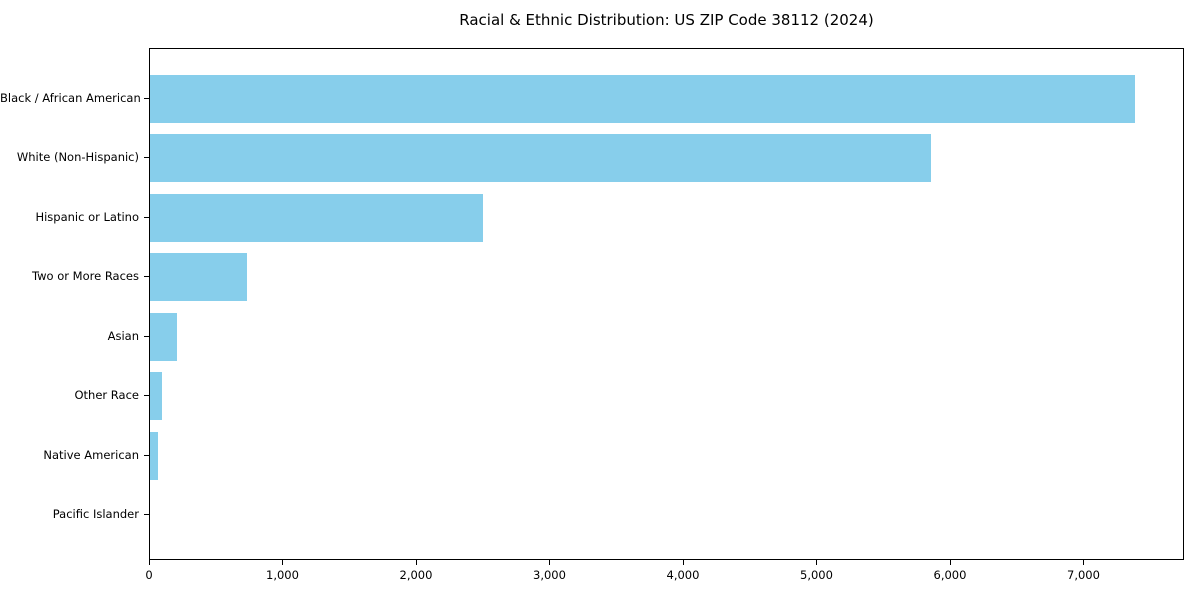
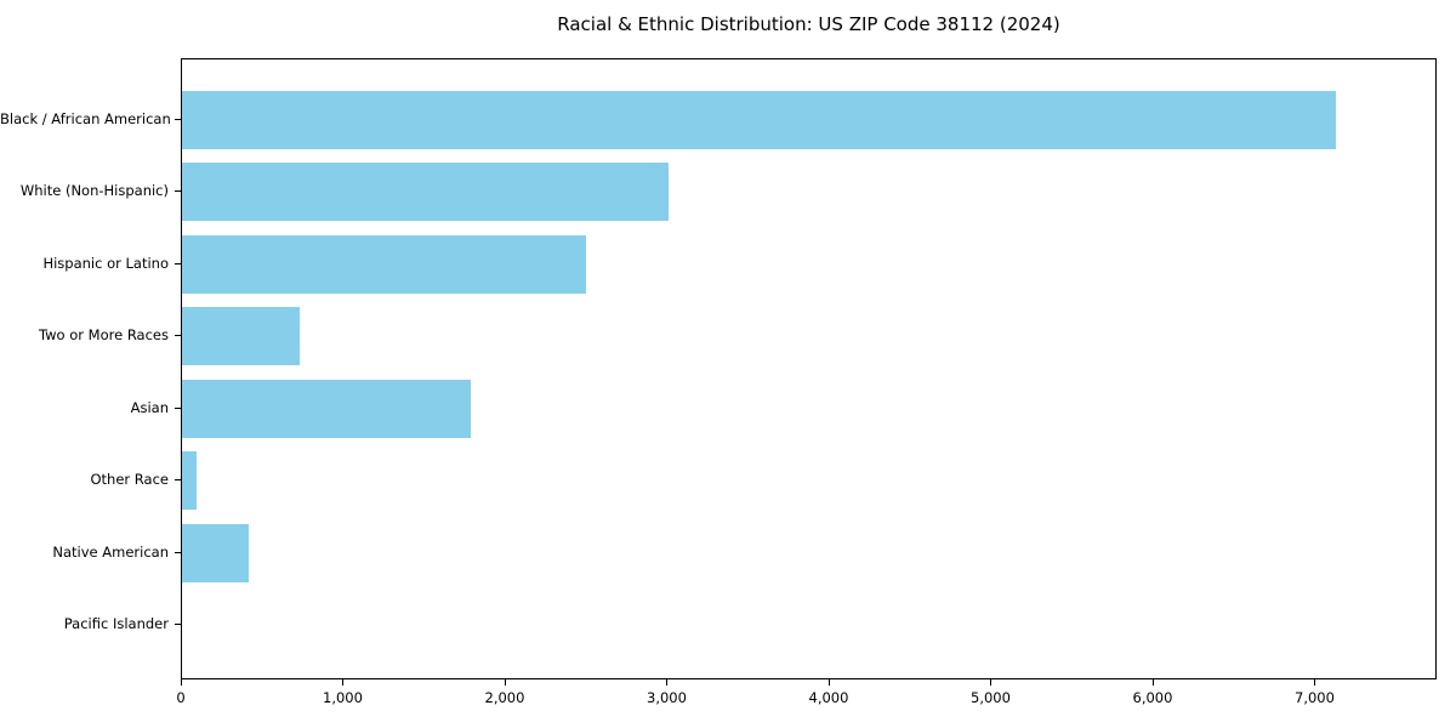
Black / African American: 7390 -> 7140
White (Non-Hispanic): 5860 -> 3010
Asian: 200 -> 1790
Native American: 60 -> 410
